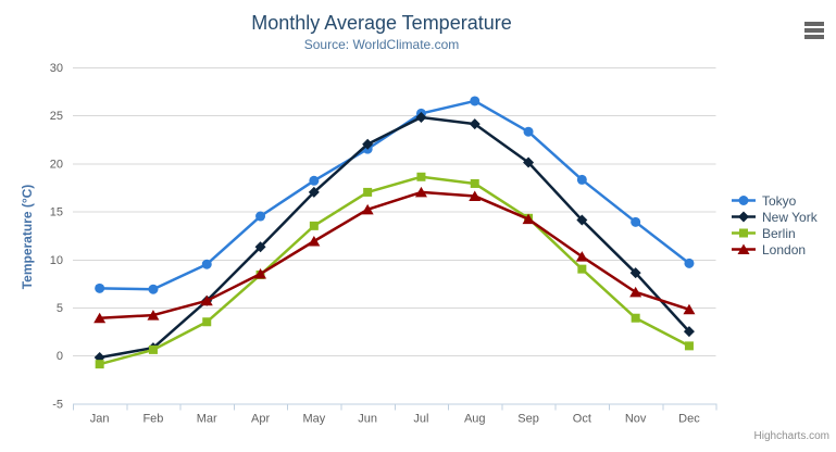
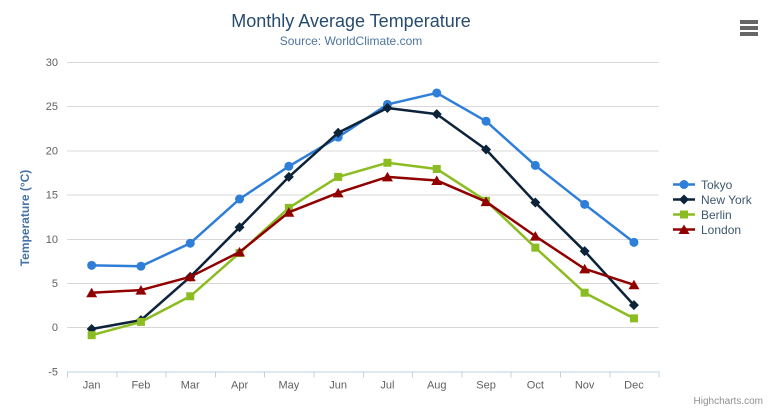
London/May: 12 -> 13
